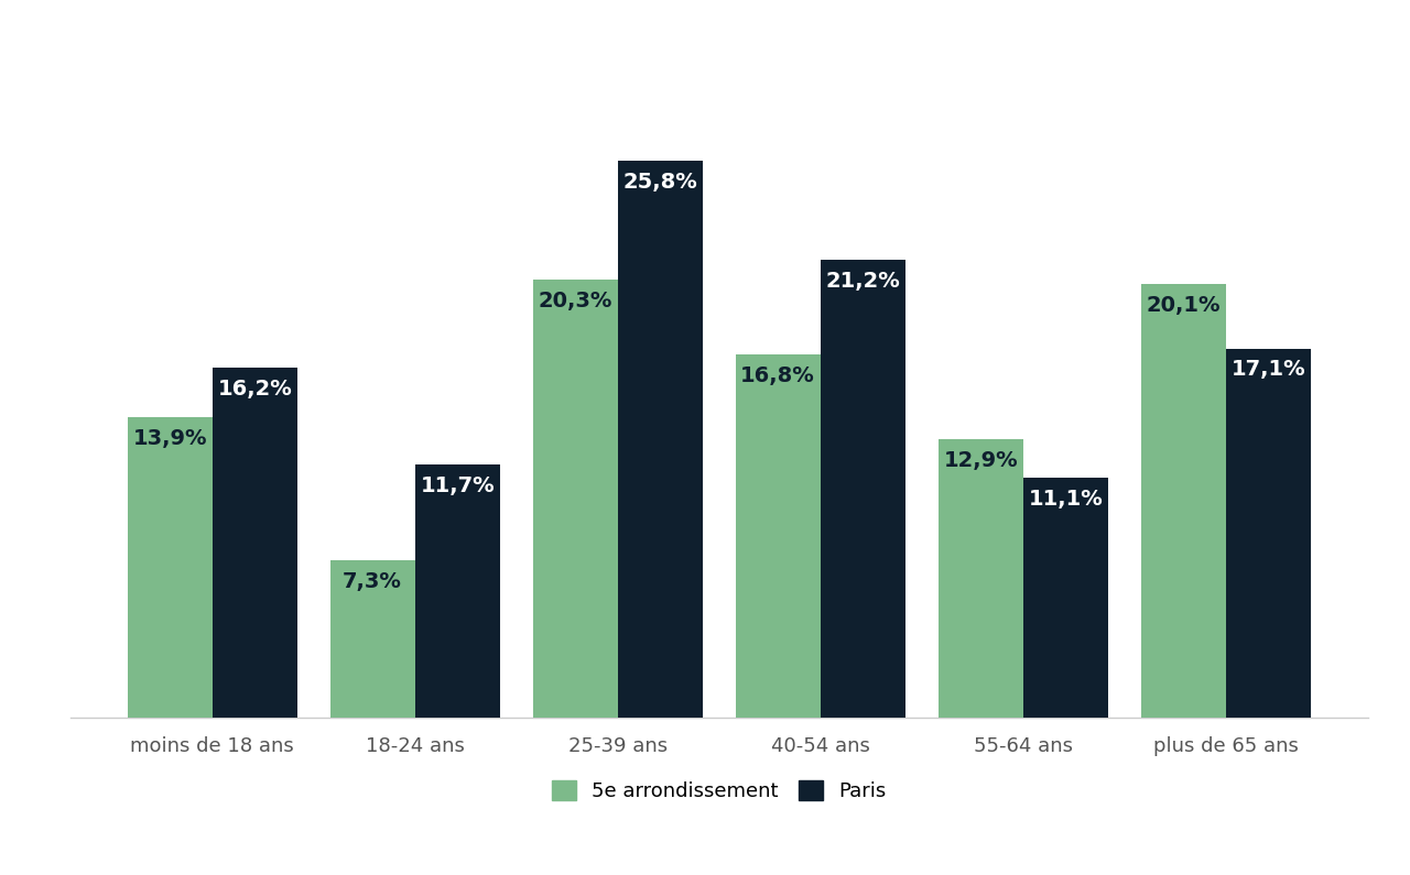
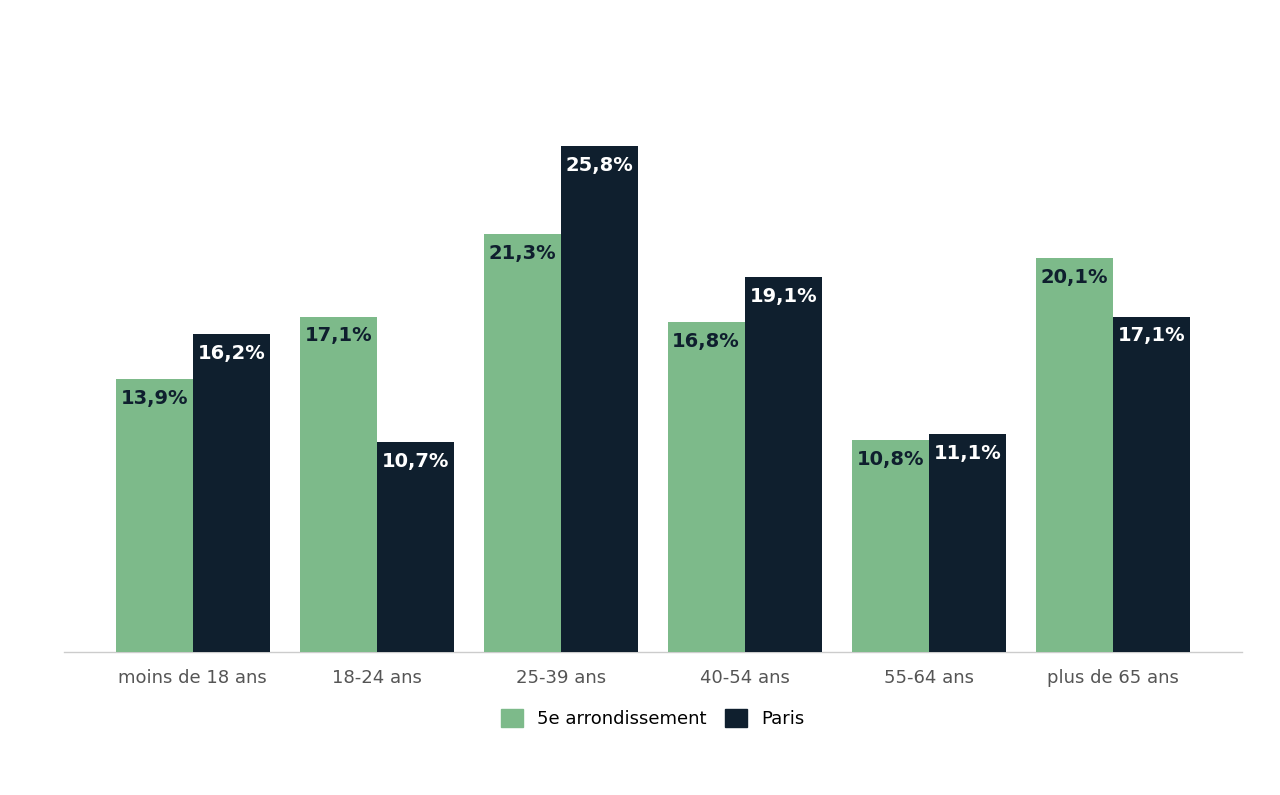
5e arrondissement/18-24 ans: 7,3% -> 17,1%
Paris/18-24 ans: 11,7% -> 10,7%
5e arrondissement/25-39 ans: 20,3% -> 21,3%
Paris/40-54 ans: 21,2% -> 19,1%
5e arrondissement/55-64 ans: 12,9% -> 10,8%
